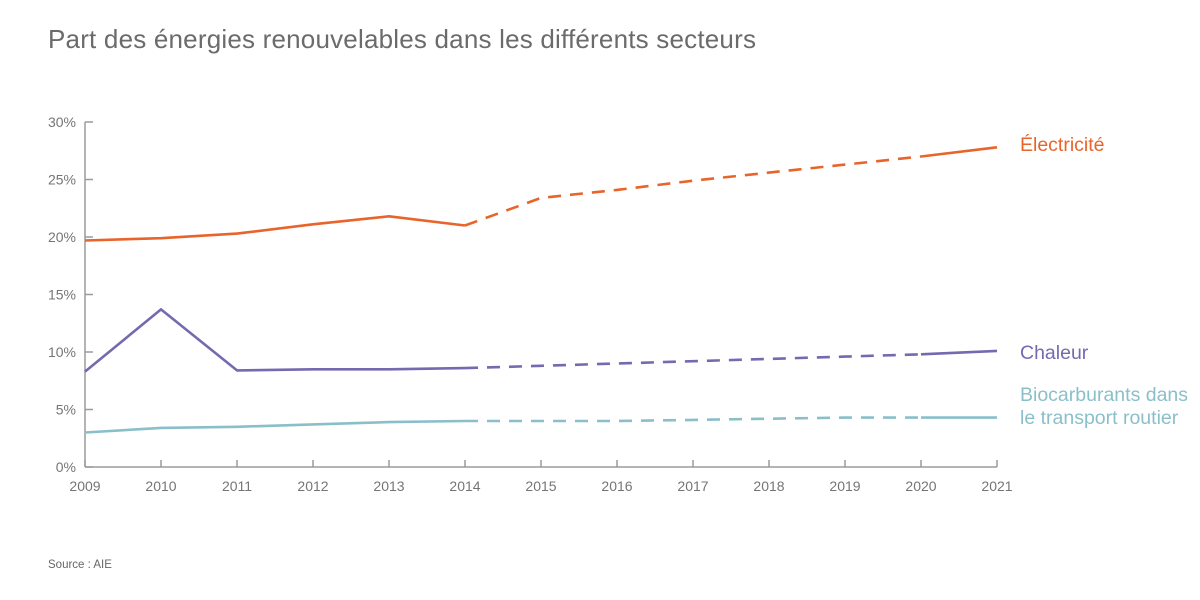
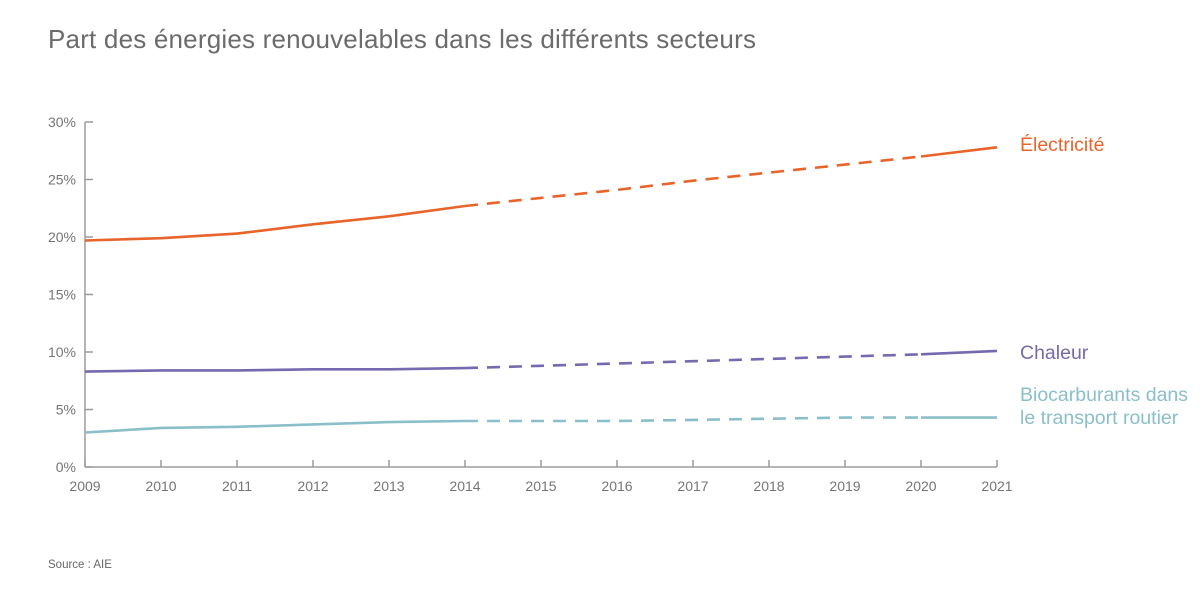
Chaleur/2010: 13.7% -> 8.4%
Électricité/2014: 21.0% -> 22.7%
